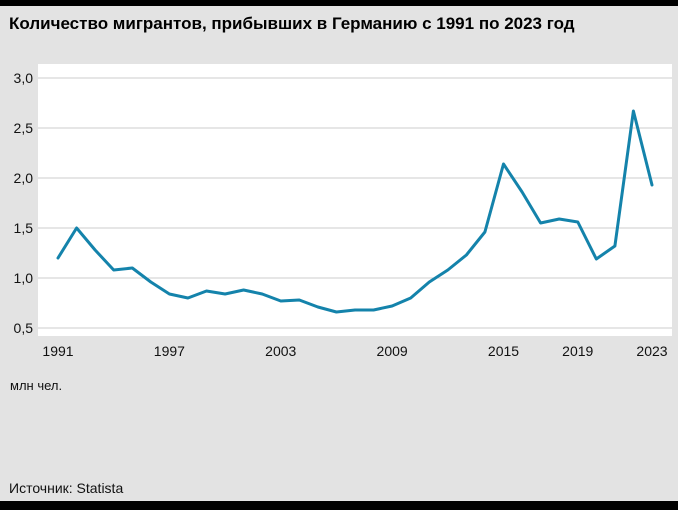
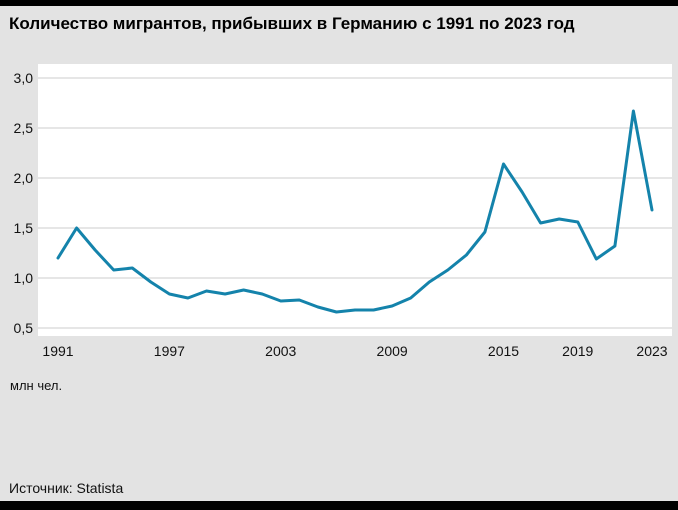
2023: 1,93 -> 1,68
